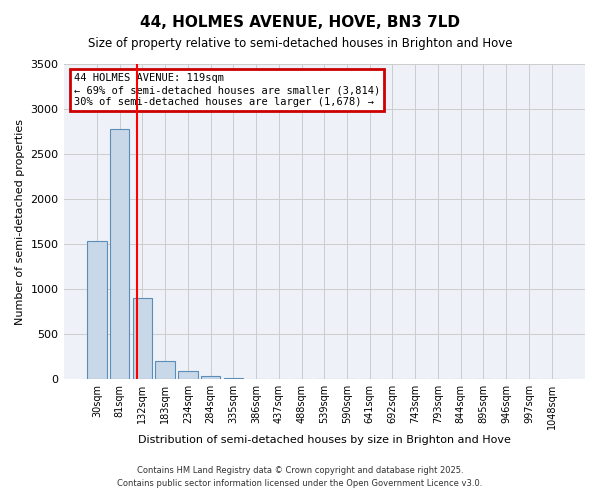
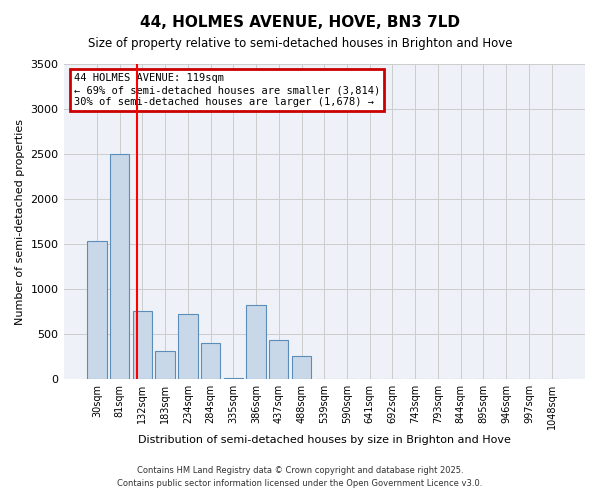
81sqm: 2780 -> 2500
132sqm: 900 -> 760
183sqm: 200 -> 320
234sqm: 90 -> 720
284sqm: 40 -> 400
386sqm: 0 -> 820
437sqm: 0 -> 440
488sqm: 0 -> 260
